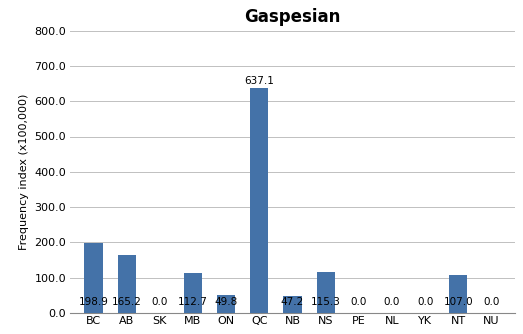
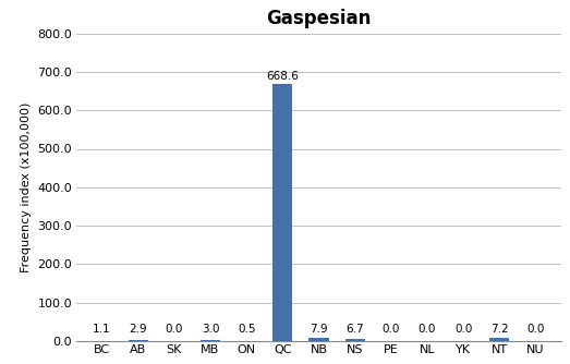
BC: 198.9 -> 1.1
AB: 165.2 -> 2.9
MB: 112.7 -> 3.0
ON: 49.8 -> 0.5
QC: 637.1 -> 668.6
NB: 47.2 -> 7.9
NS: 115.3 -> 6.7
NT: 107.0 -> 7.2
